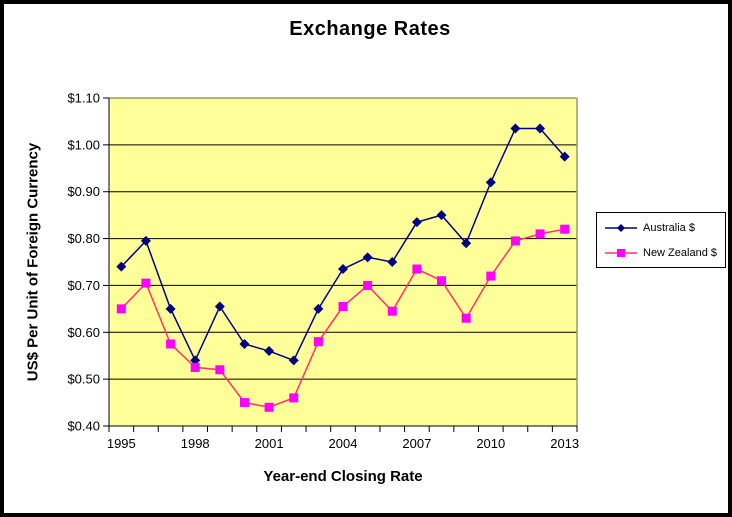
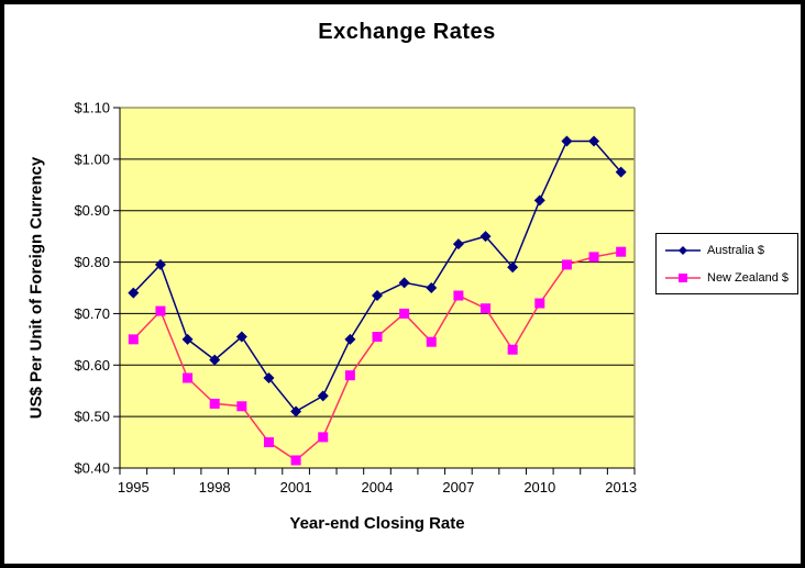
Australia $/1998: $0.54 -> $0.61
Australia $/2001: $0.56 -> $0.51
New Zealand $/2001: $0.44 -> $0.41
